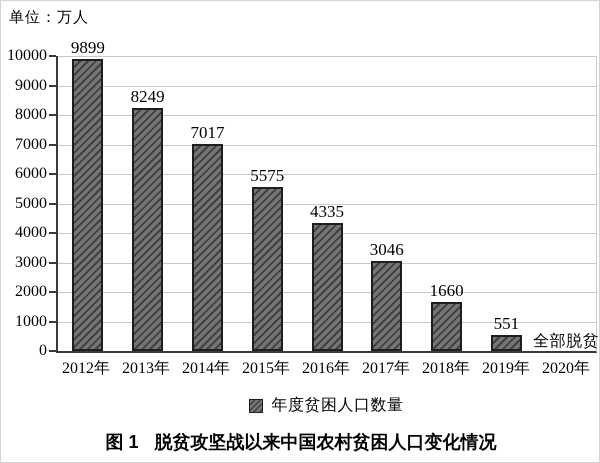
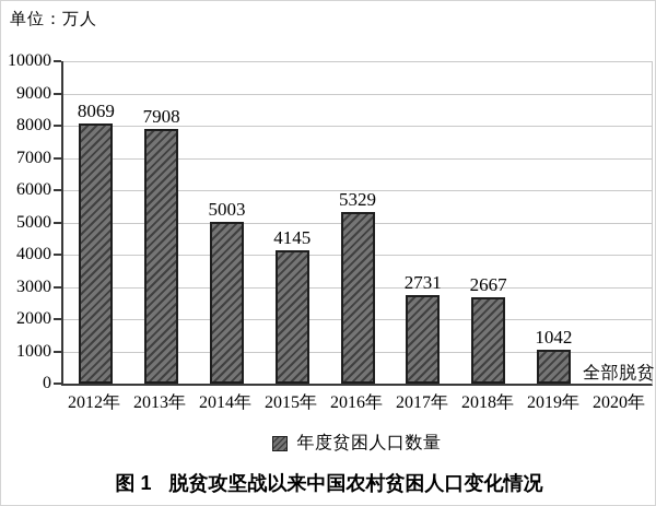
2012年: 9899 -> 8069
2013年: 8249 -> 7908
2014年: 7017 -> 5003
2015年: 5575 -> 4145
2016年: 4335 -> 5329
2017年: 3046 -> 2731
2018年: 1660 -> 2667
2019年: 551 -> 1042
